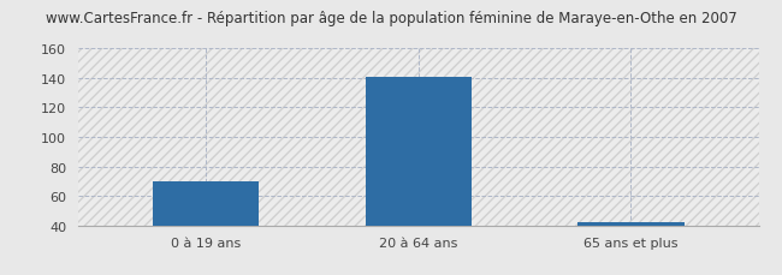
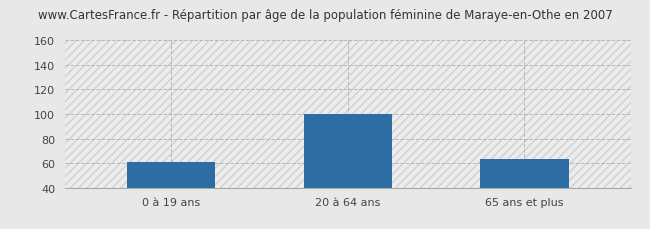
0 à 19 ans: 70 -> 61
20 à 64 ans: 141 -> 100
65 ans et plus: 42 -> 63
